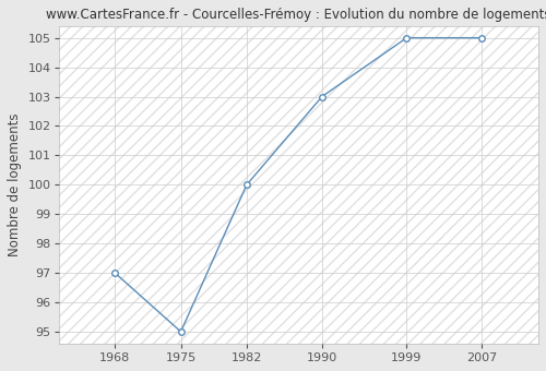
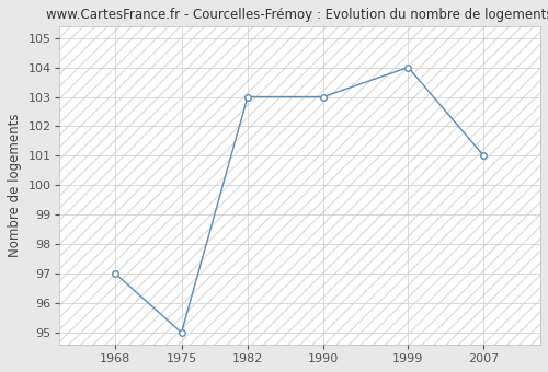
1982: 100 -> 103
1999: 105 -> 104
2007: 105 -> 101
